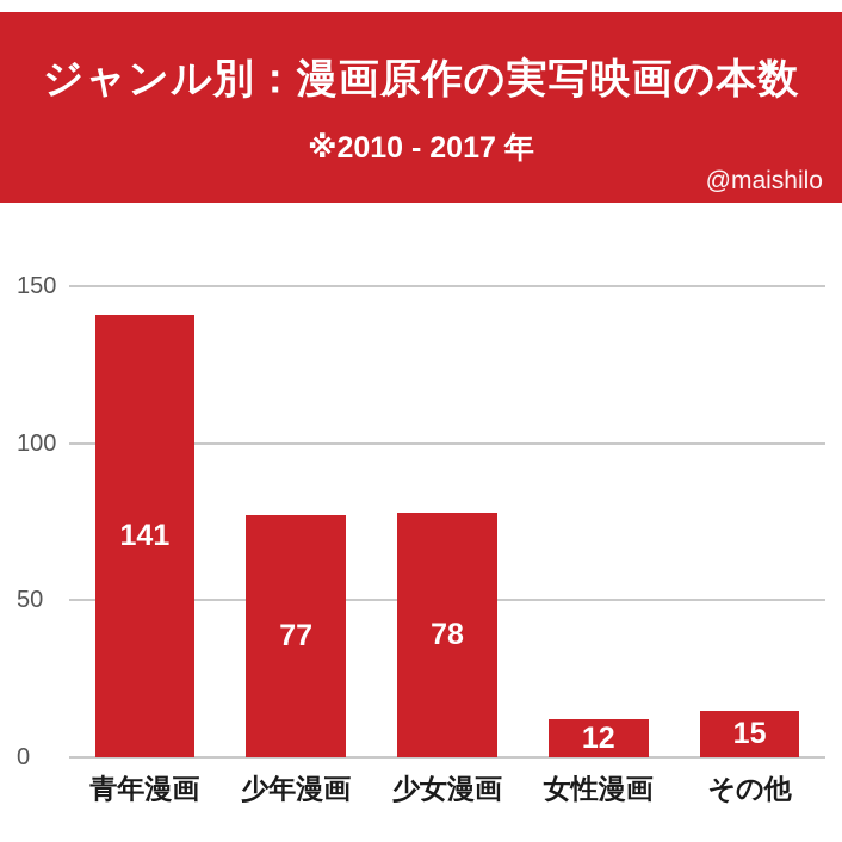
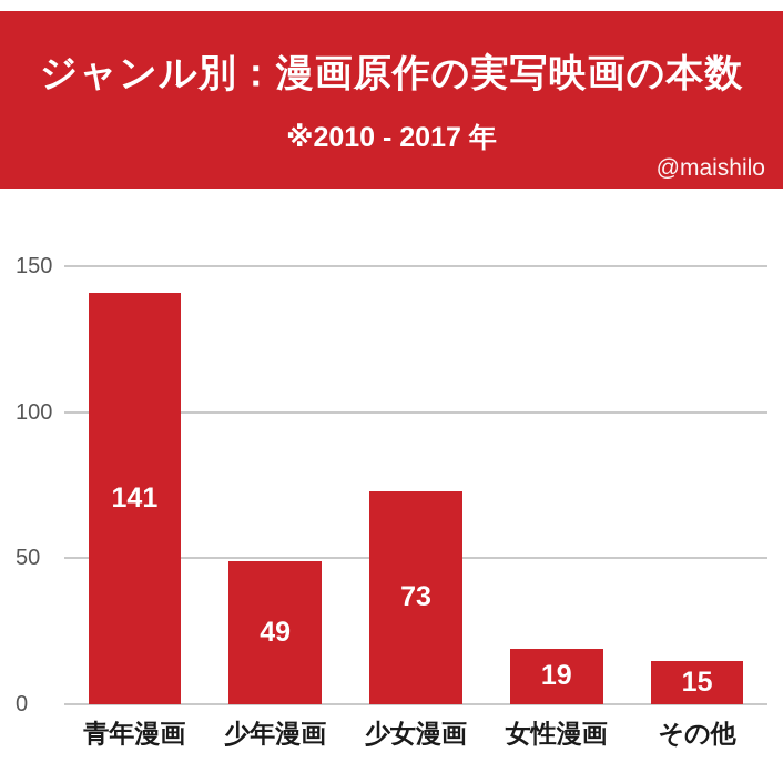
少年漫画: 77 -> 49
少女漫画: 78 -> 73
女性漫画: 12 -> 19
